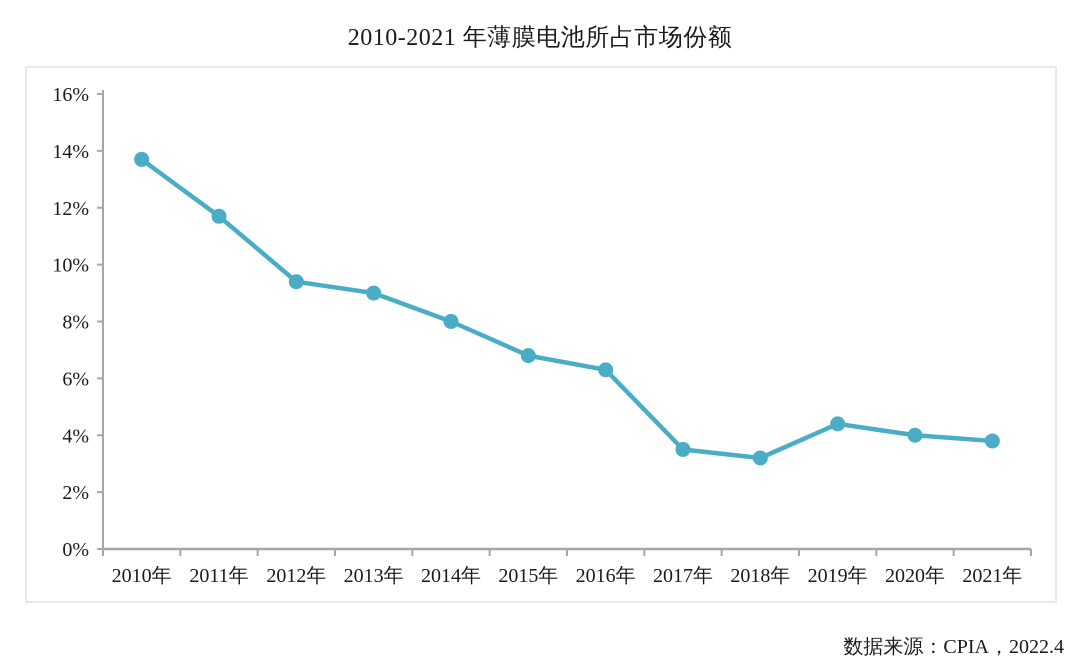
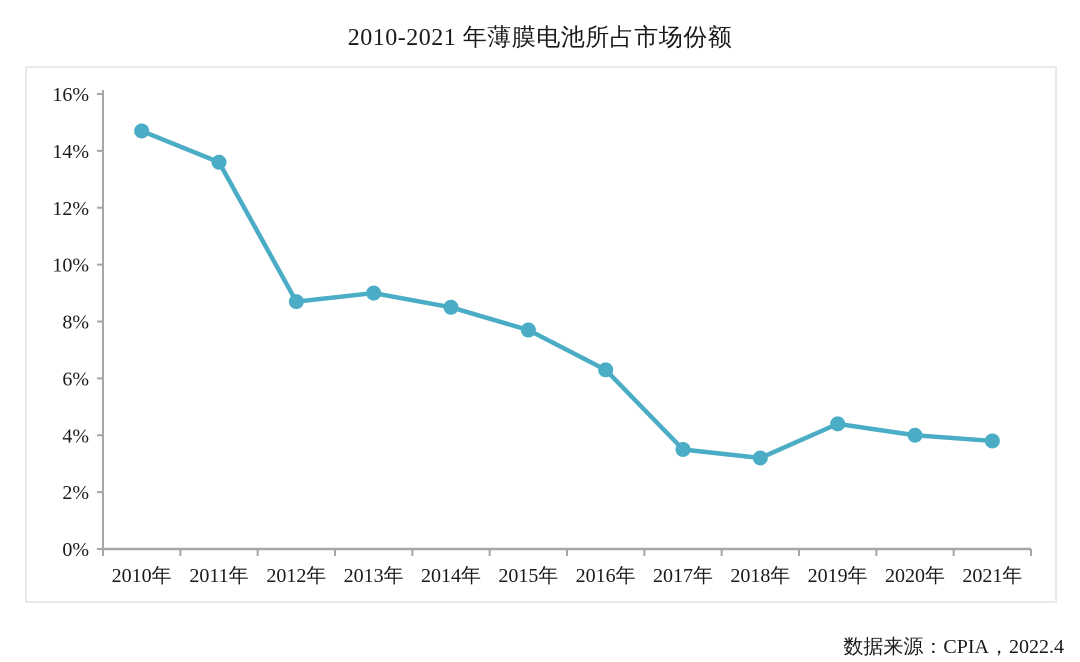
2010年: 13.7% -> 14.7%
2011年: 11.7% -> 13.6%
2012年: 9.4% -> 8.7%
2014年: 8.0% -> 8.5%
2015年: 6.8% -> 7.7%
